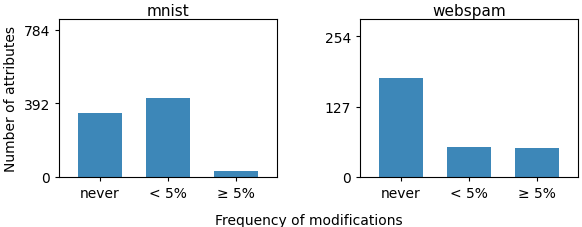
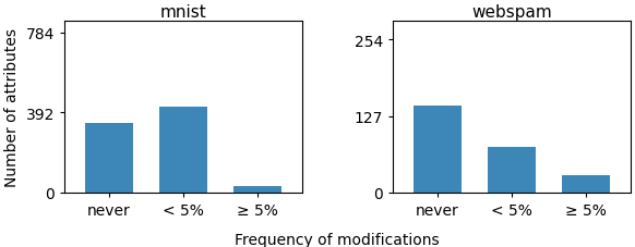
webspam/never: 178 -> 145
webspam/< 5%: 54 -> 75
webspam/≥ 5%: 52 -> 28
